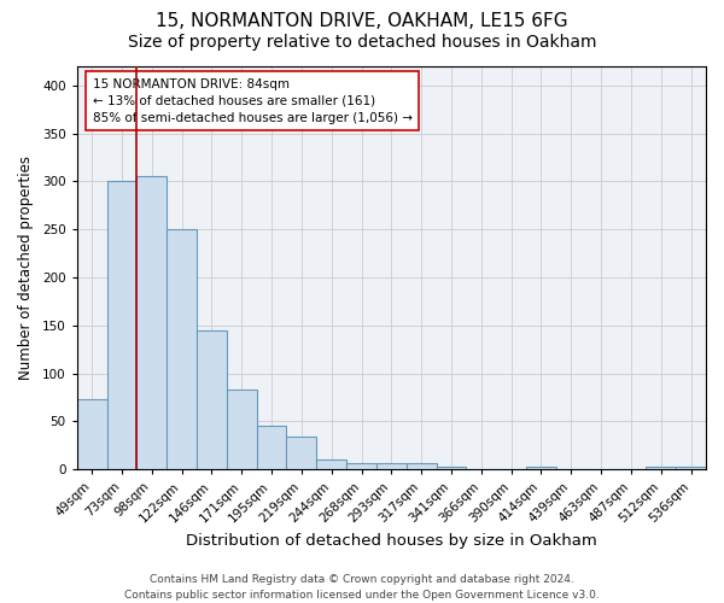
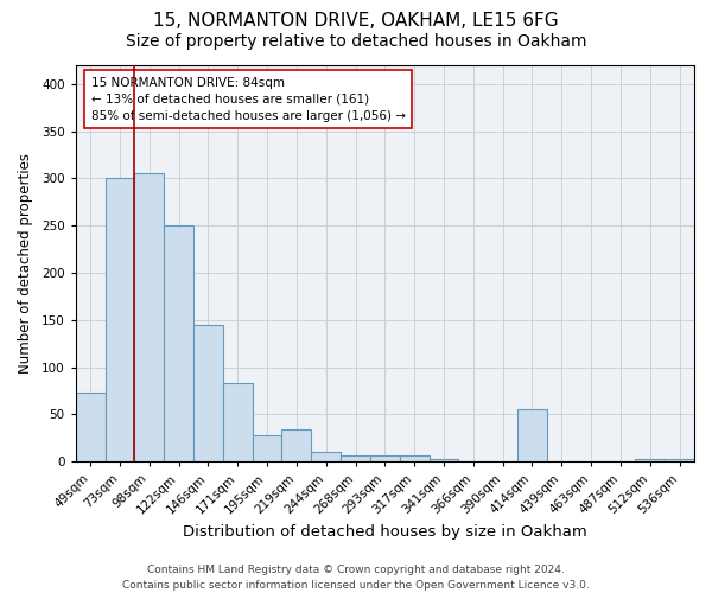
195sqm: 45 -> 28
414sqm: 3 -> 56
